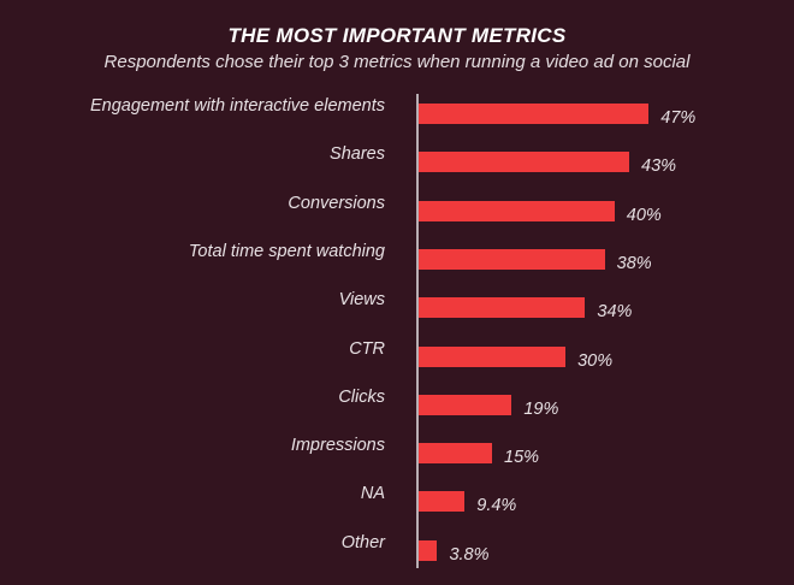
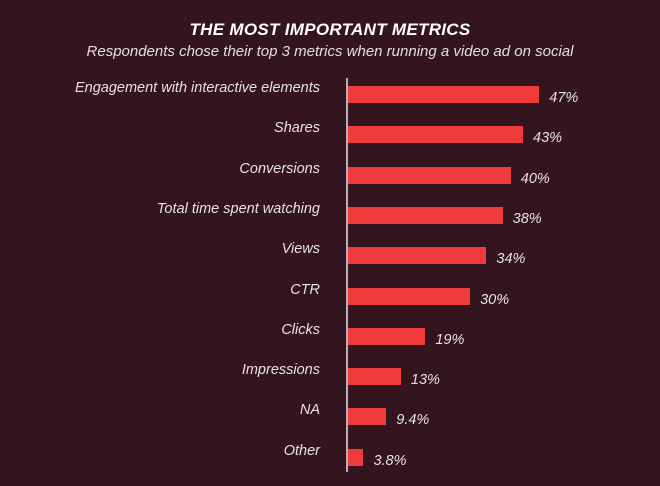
Impressions: 15% -> 13%
